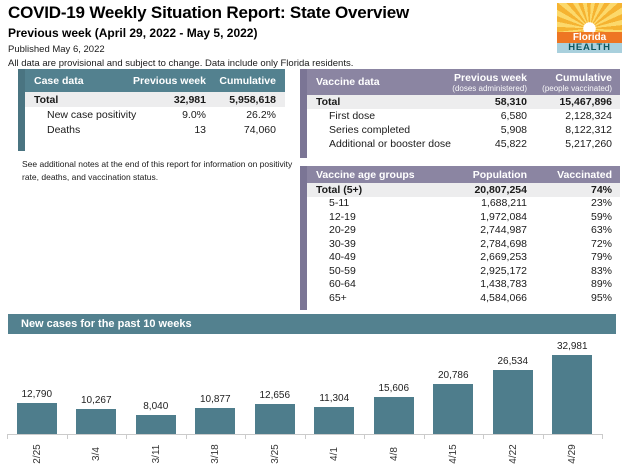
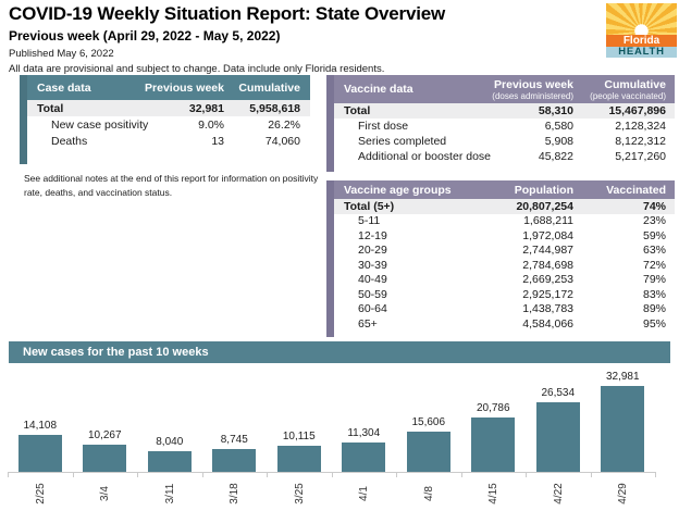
2/25: 12,790 -> 14,108
3/18: 10,877 -> 8,745
3/25: 12,656 -> 10,115
